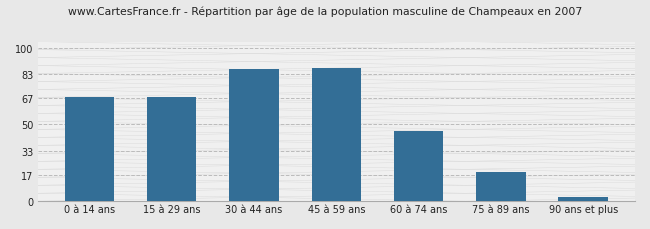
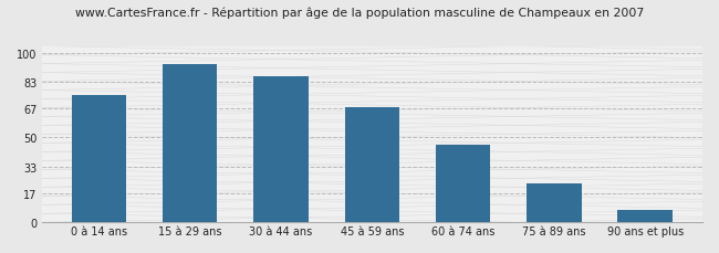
0 à 14 ans: 68 -> 75
15 à 29 ans: 68 -> 93
45 à 59 ans: 87 -> 68
75 à 89 ans: 19 -> 23
90 ans et plus: 3 -> 7
